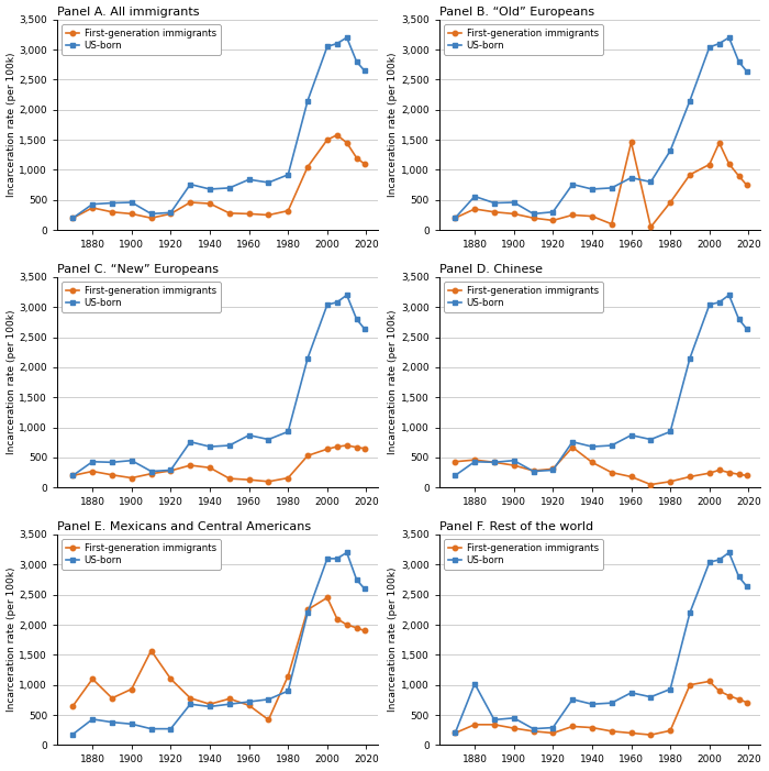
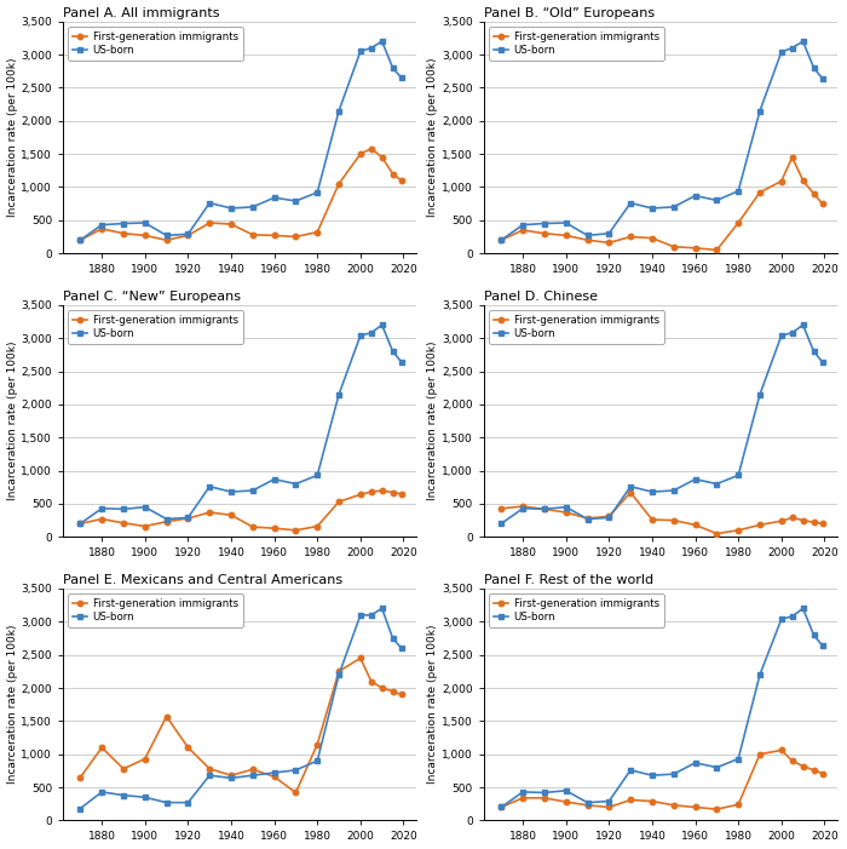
Panel B. “Old” Europeans/US-born/1880: 560 -> 430
Panel B. “Old” Europeans/First-generation immigrants/1960: 1,460 -> 80
Panel B. “Old” Europeans/US-born/1980: 1,320 -> 940
Panel D. Chinese/First-generation immigrants/1940: 420 -> 260
Panel F. Rest of the world/US-born/1880: 1,020 -> 430
